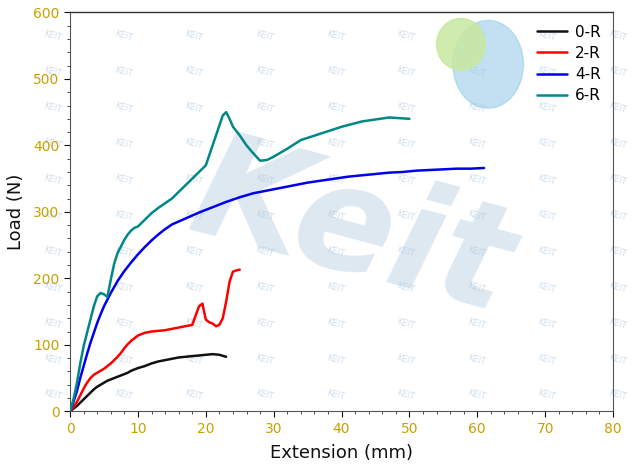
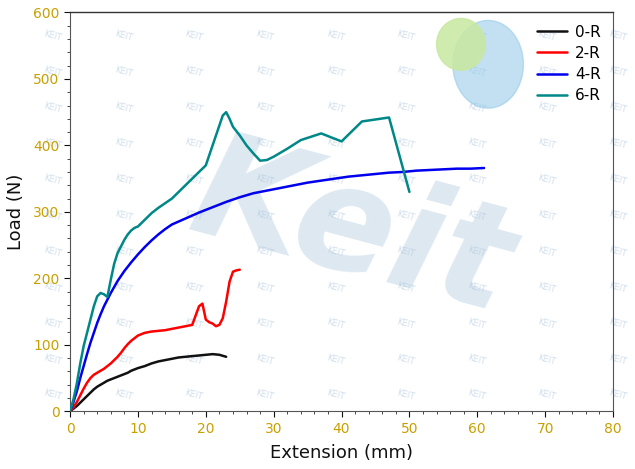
6-R/40: 428 -> 406
6-R/50: 440 -> 330
